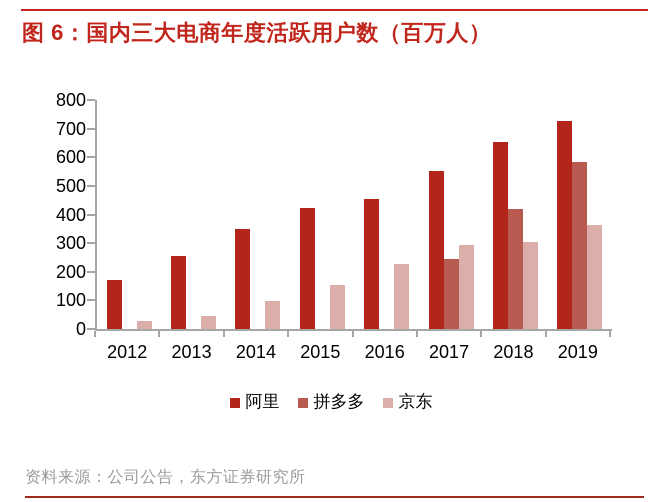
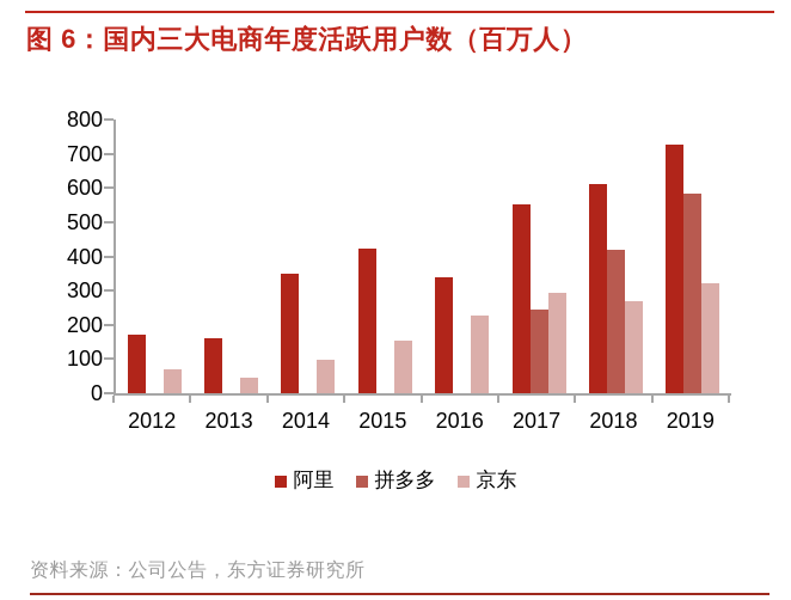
京东/2012: 30 -> 70
阿里/2013: 260 -> 160
阿里/2016: 450 -> 340
阿里/2018: 650 -> 610
京东/2018: 300 -> 270
京东/2019: 360 -> 320
